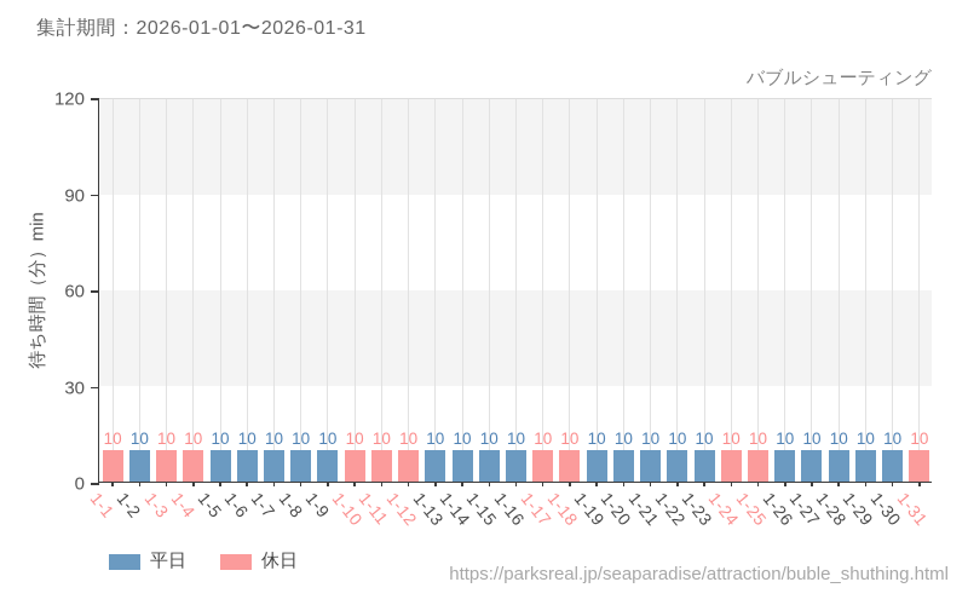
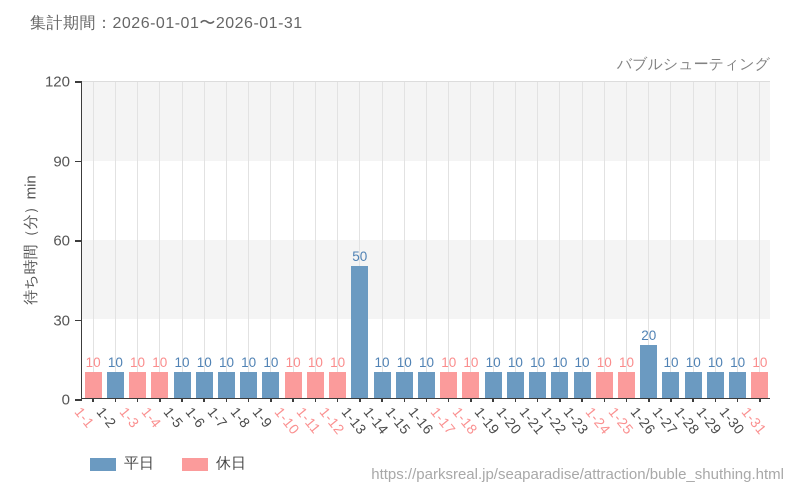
1-13: 10 -> 50
1-26: 10 -> 20
